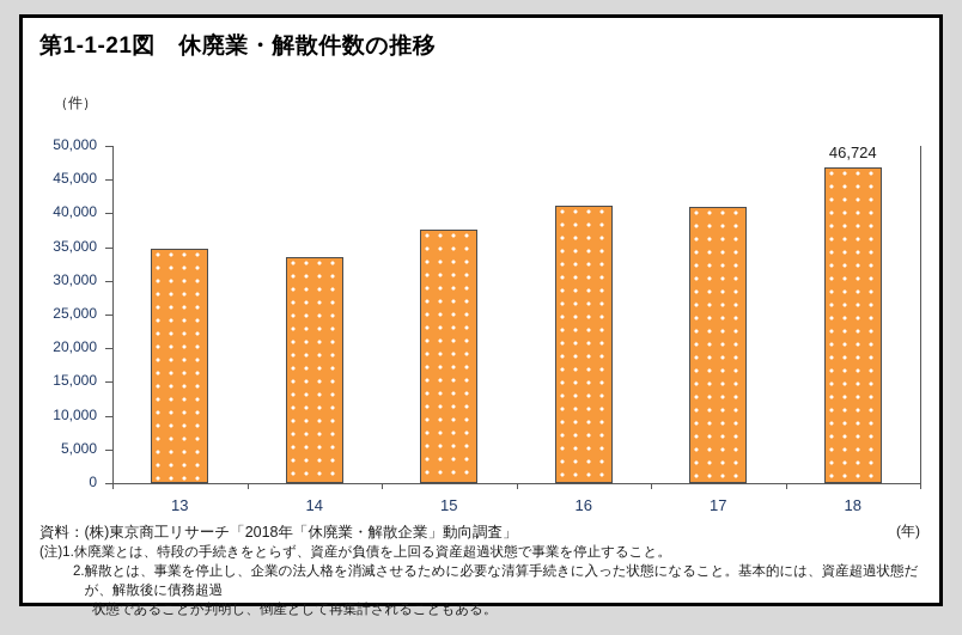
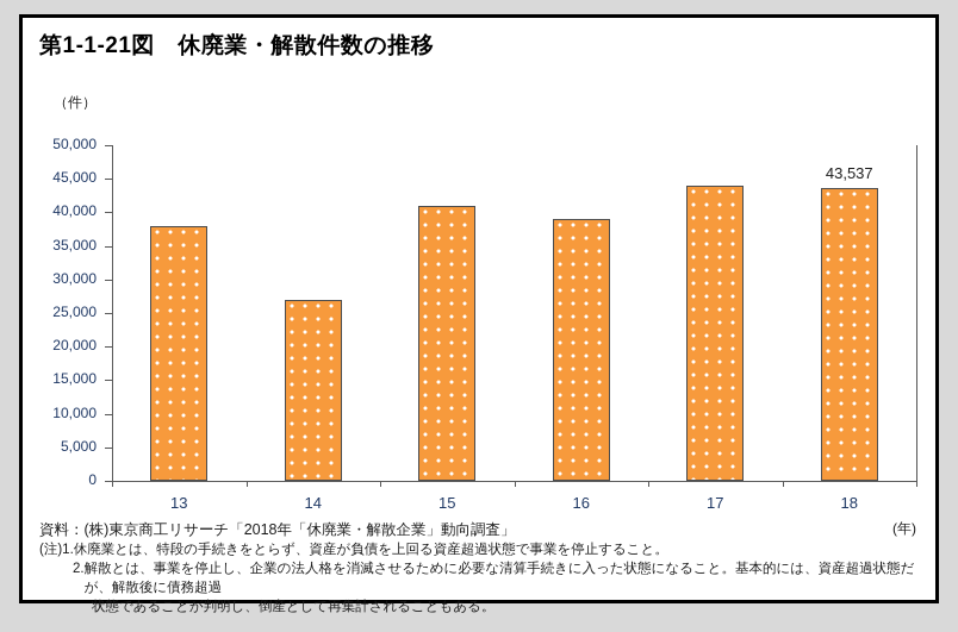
13: 35000 -> 38000
14: 33000 -> 27000
15: 38000 -> 41000
16: 41000 -> 39000
17: 41000 -> 44000
18: 46,724 -> 43,537
